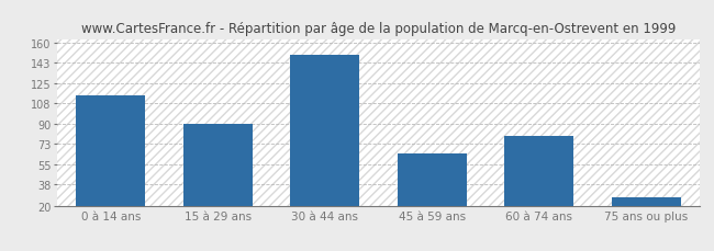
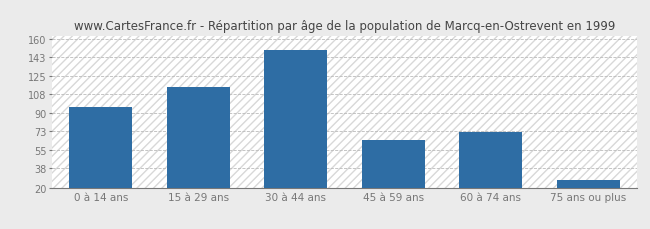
0 à 14 ans: 115 -> 96
15 à 29 ans: 90 -> 115
60 à 74 ans: 80 -> 72
